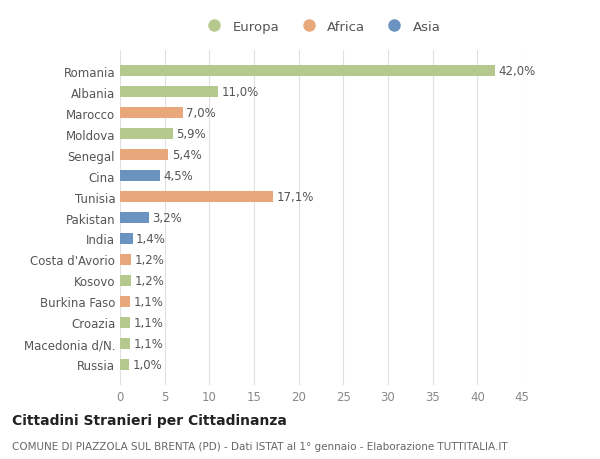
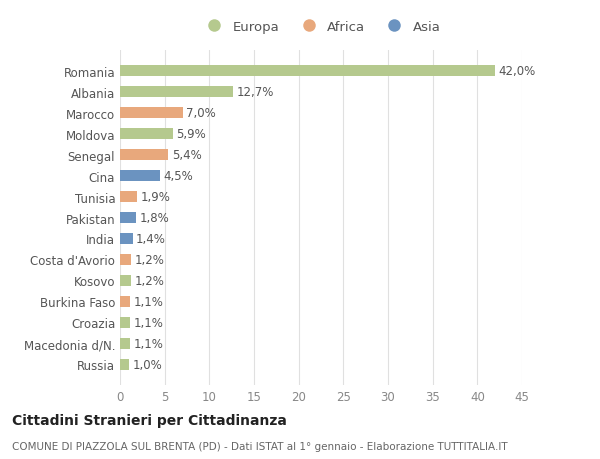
Albania: 11,0% -> 12,7%
Tunisia: 17,1% -> 1,9%
Pakistan: 3,2% -> 1,8%
